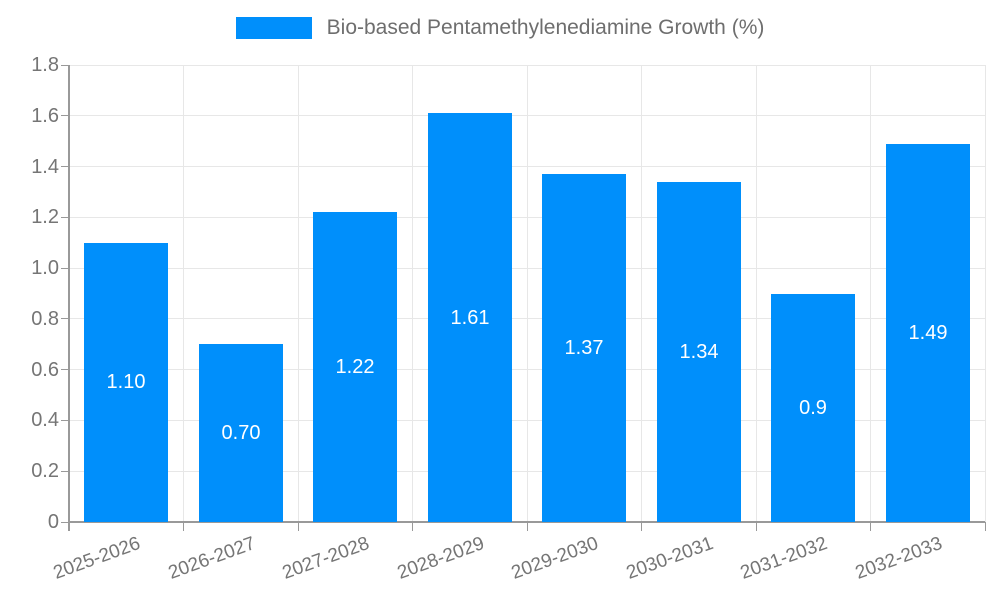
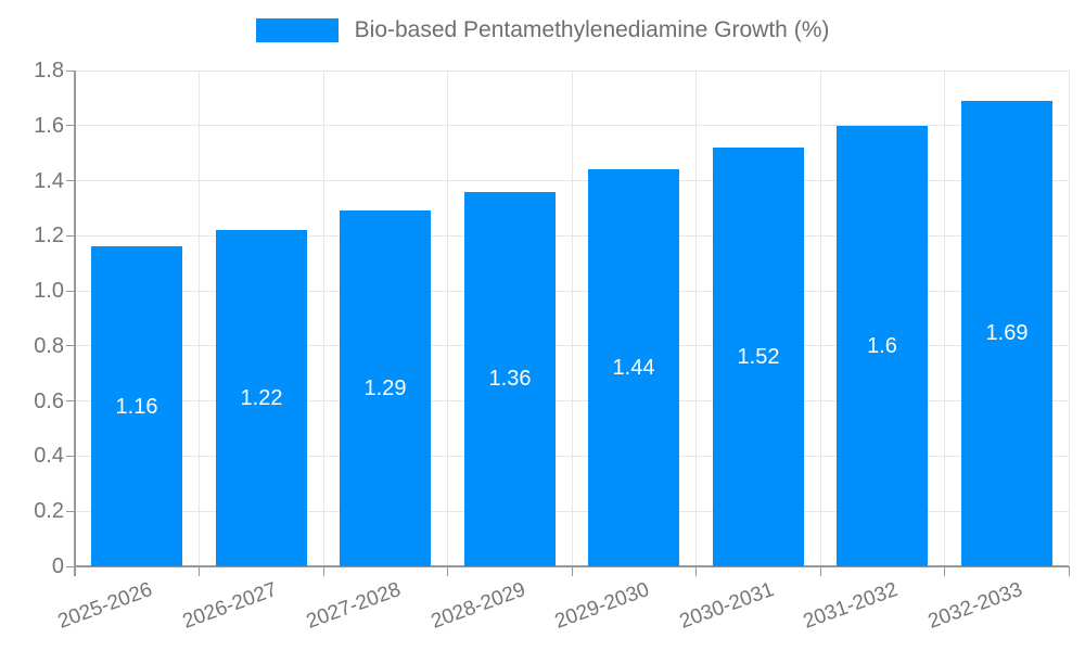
2025-2026: 1.10 -> 1.16
2026-2027: 0.70 -> 1.22
2027-2028: 1.22 -> 1.29
2028-2029: 1.61 -> 1.36
2029-2030: 1.37 -> 1.44
2030-2031: 1.34 -> 1.52
2031-2032: 0.9 -> 1.6
2032-2033: 1.49 -> 1.69
